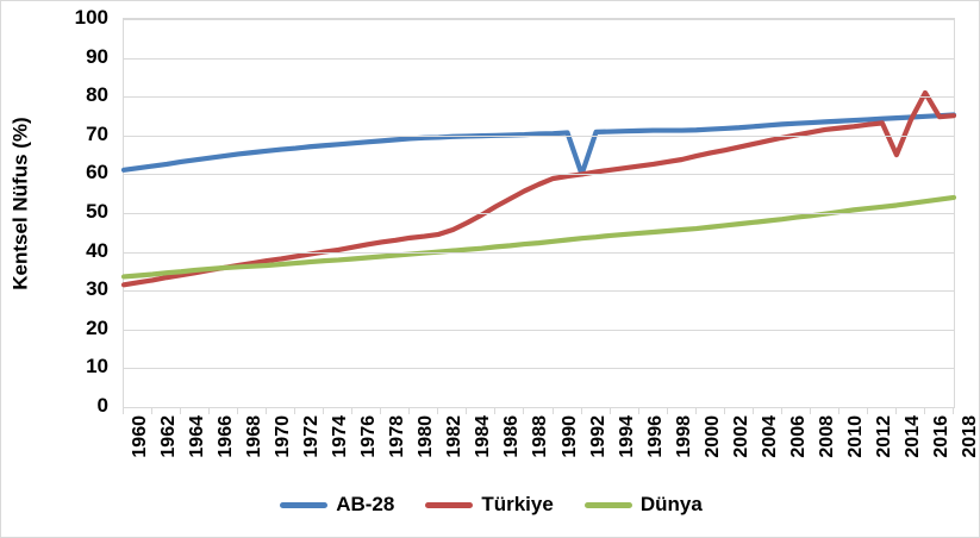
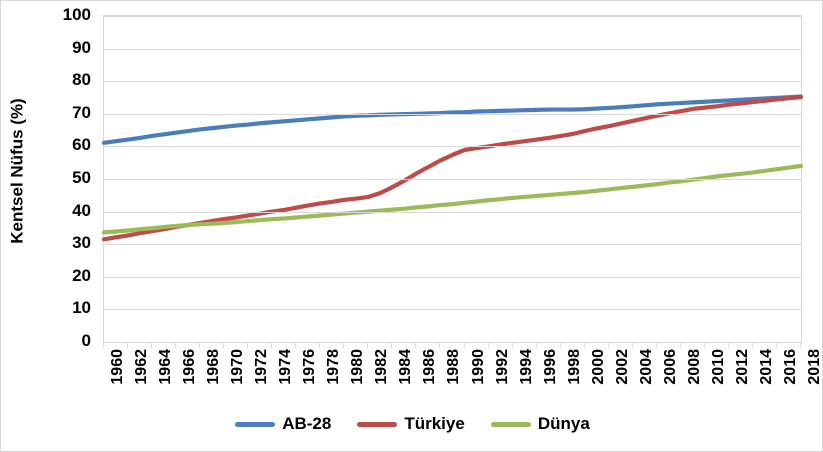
AB-28/1992: 60 -> 71
Türkiye/2014: 65 -> 74
Türkiye/2016: 81 -> 74
